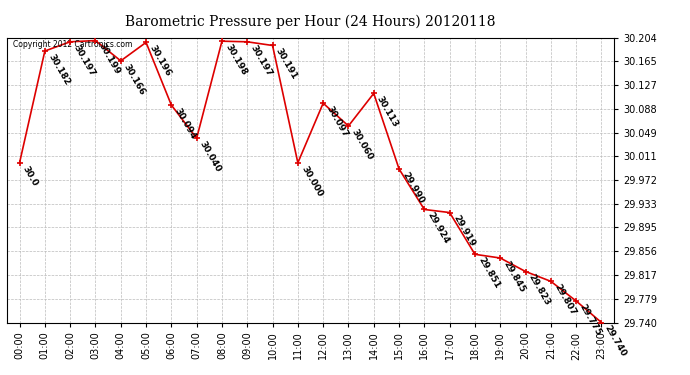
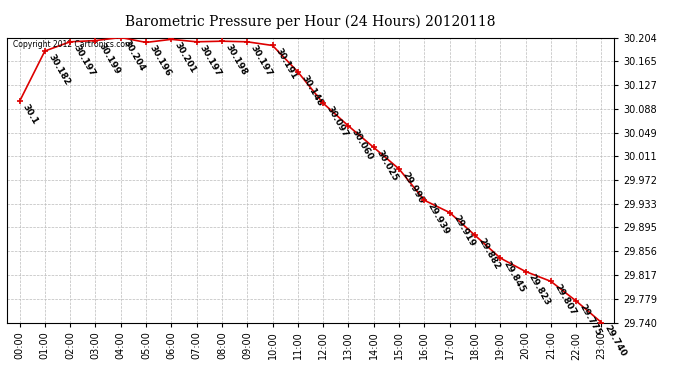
00:00: 30.0 -> 30.1
04:00: 30.166 -> 30.204
06:00: 30.094 -> 30.201
07:00: 30.040 -> 30.197
11:00: 30.000 -> 30.148
14:00: 30.113 -> 30.025
16:00: 29.924 -> 29.939
18:00: 29.851 -> 29.882
